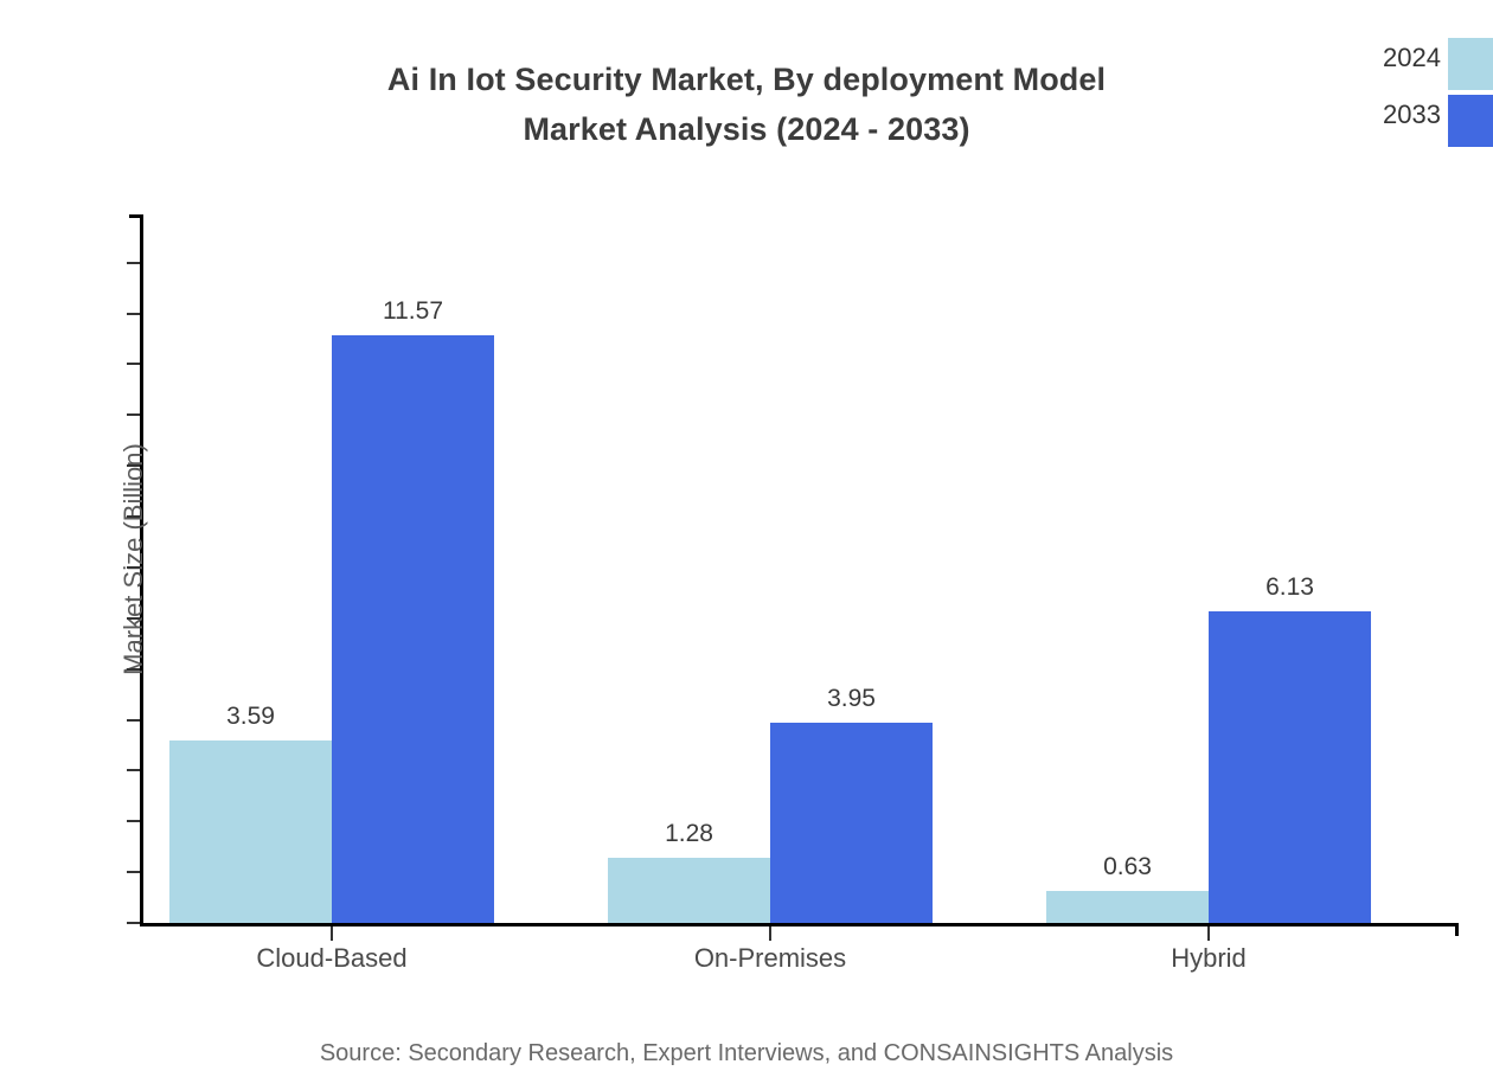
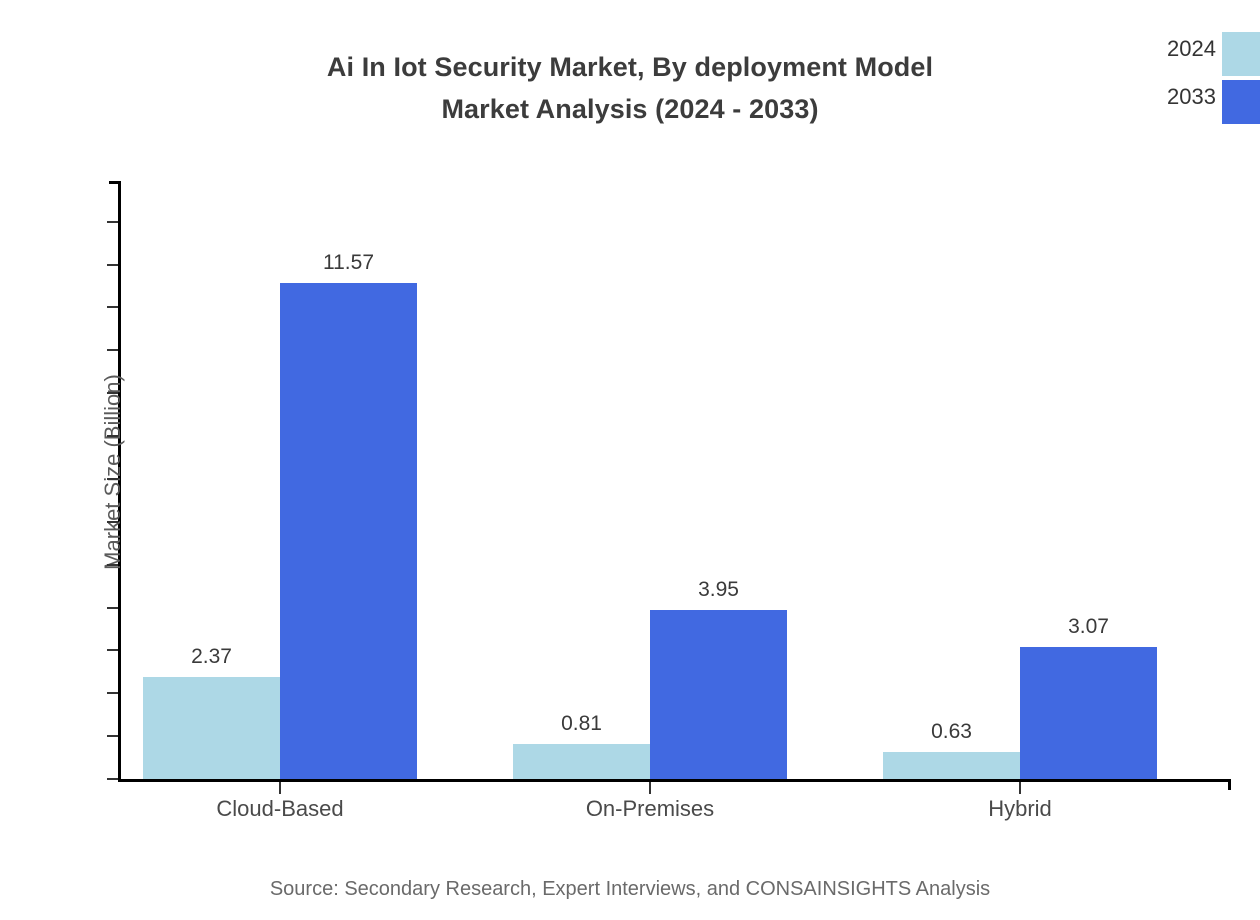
2024/Cloud-Based: 3.59 -> 2.37
2024/On-Premises: 1.28 -> 0.81
2033/Hybrid: 6.13 -> 3.07
